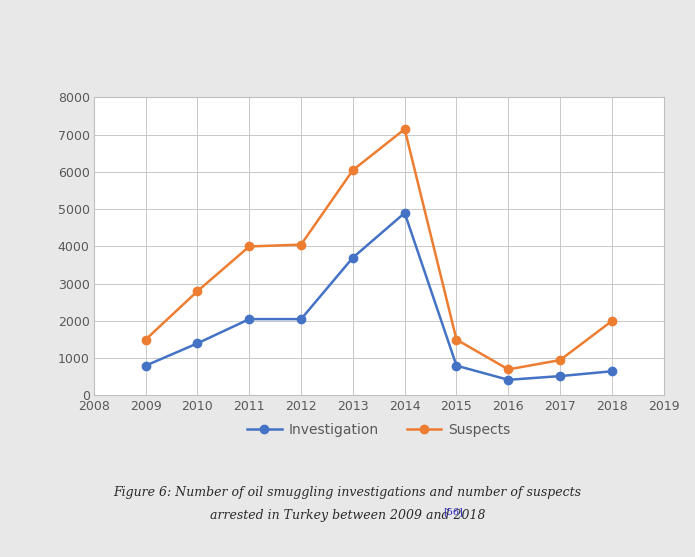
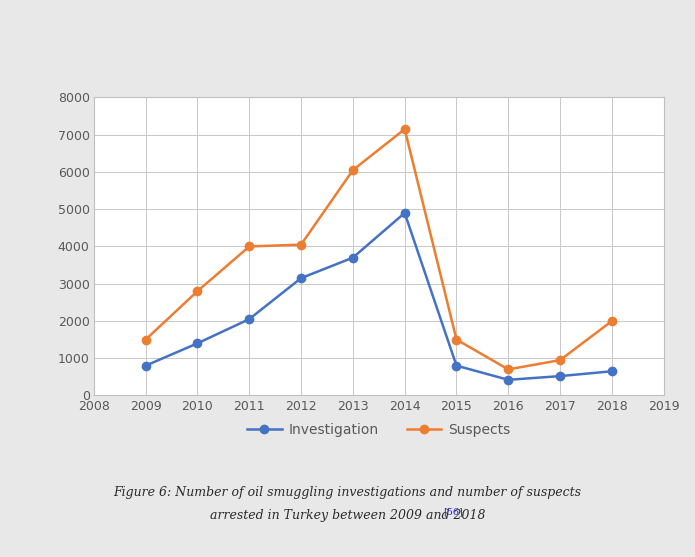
Investigation/2012: 2050 -> 3150
